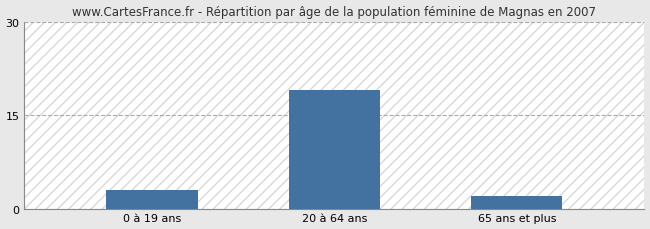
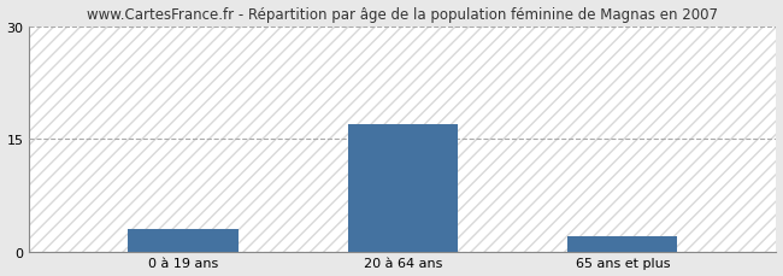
20 à 64 ans: 19 -> 17
